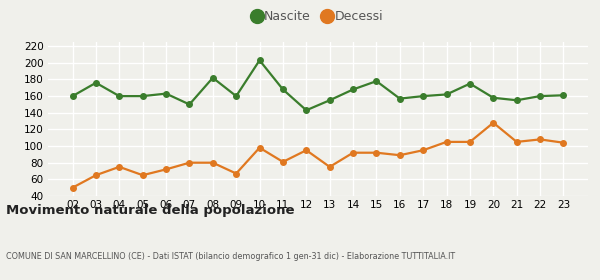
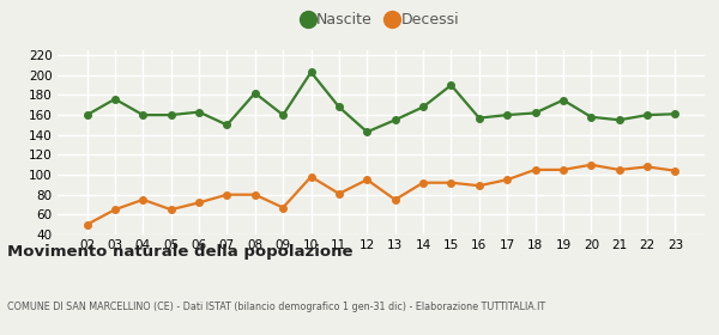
Nascite/15: 178 -> 190
Decessi/20: 128 -> 110
